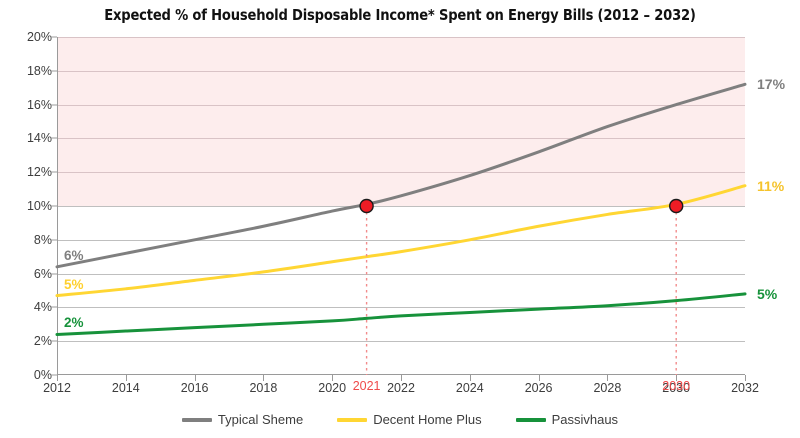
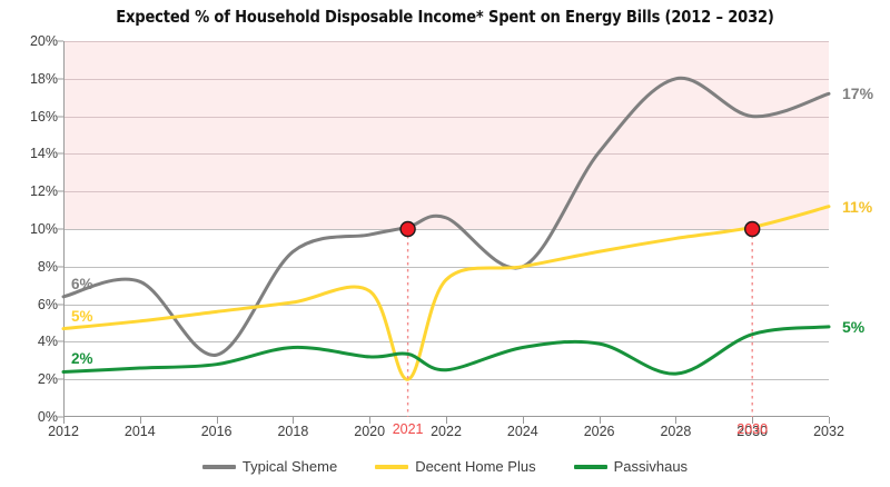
Typical Sheme/2016: 8.0% -> 3.3%
Passivhaus/2018: 3.0% -> 3.7%
Decent Home Plus/2021: 7.0% -> 2.0%
Passivhaus/2022: 3.5% -> 2.5%
Typical Sheme/2024: 11.8% -> 8.0%
Typical Sheme/2026: 13.2% -> 14.1%
Typical Sheme/2028: 14.7% -> 18.0%
Passivhaus/2028: 4.1% -> 2.3%
